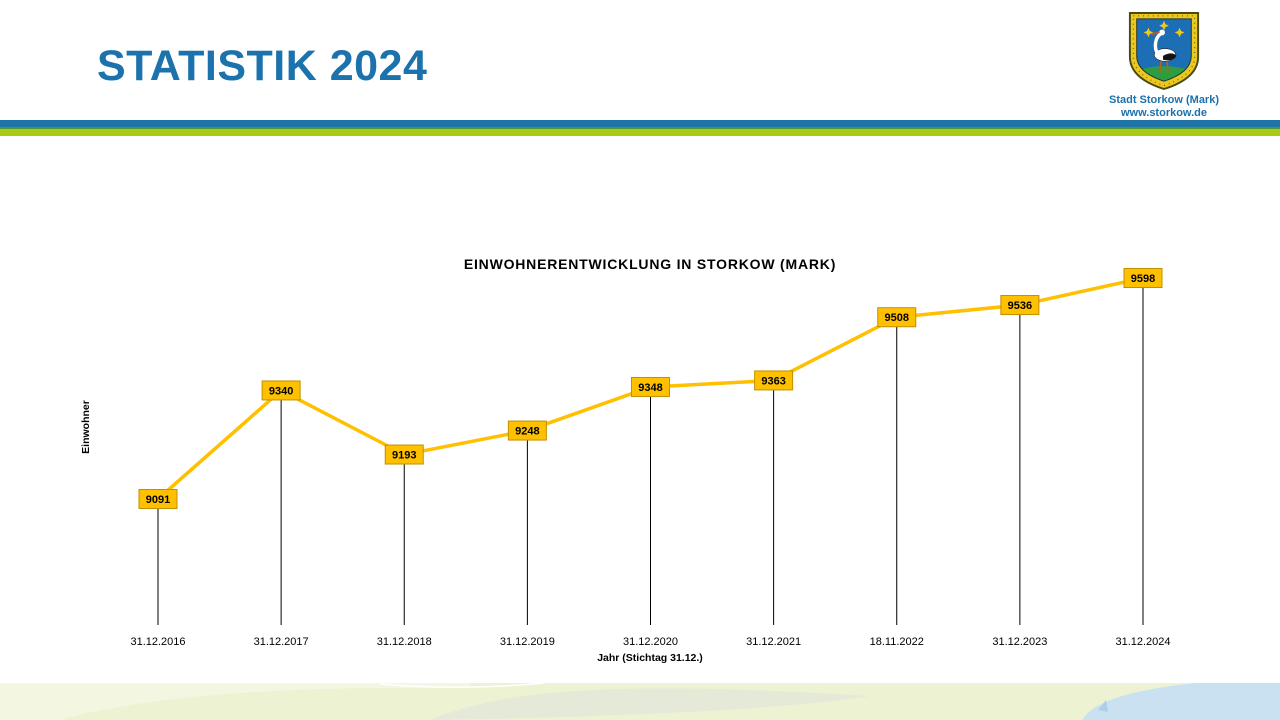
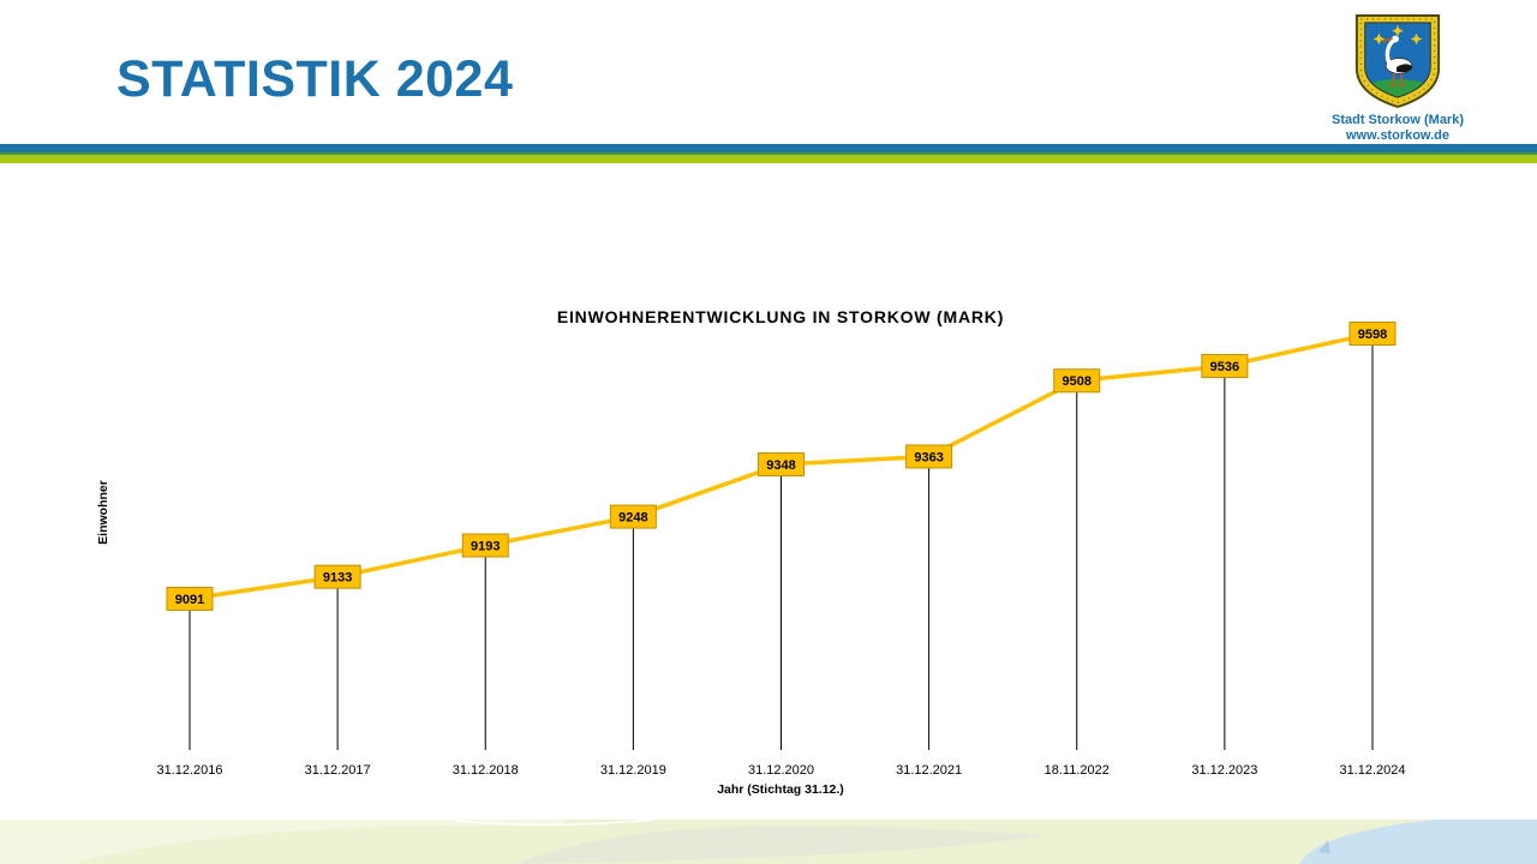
31.12.2017: 9340 -> 9133
